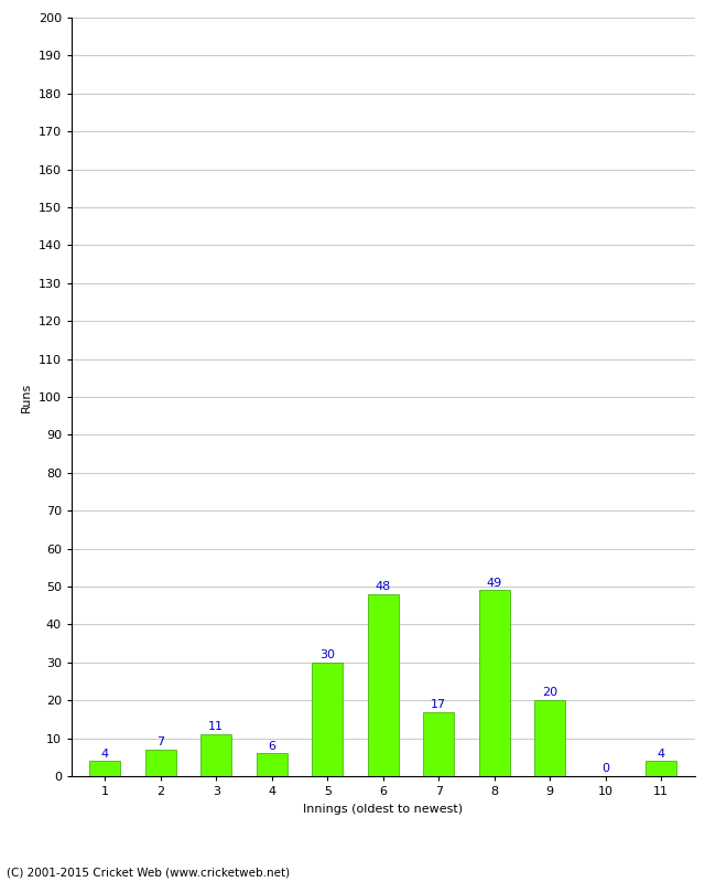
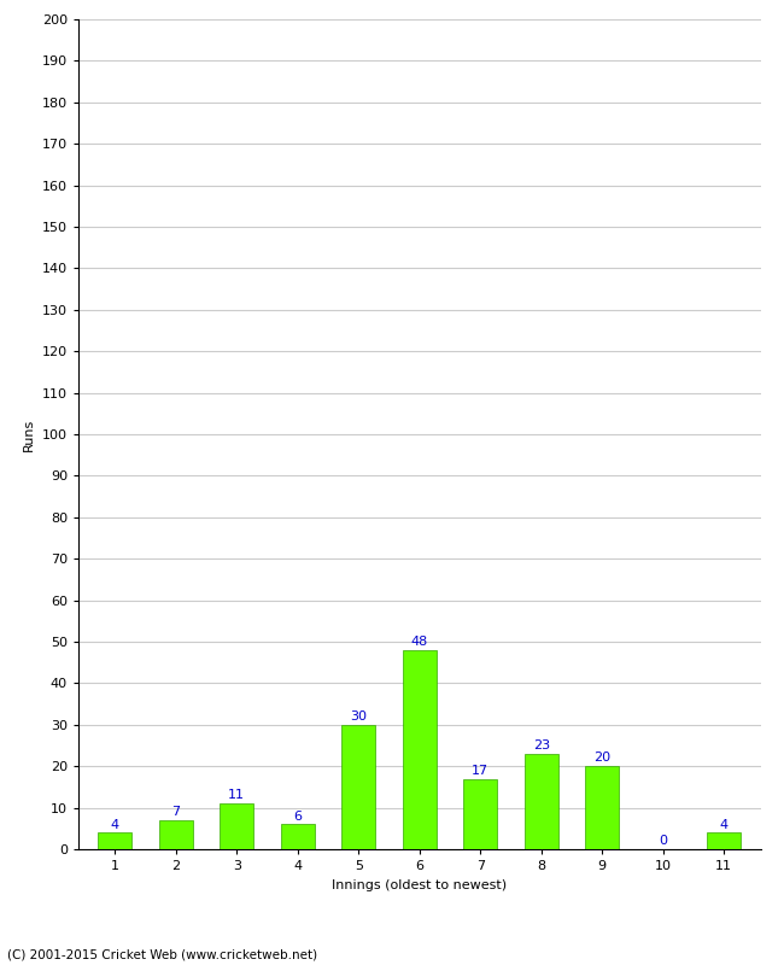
8: 49 -> 23
